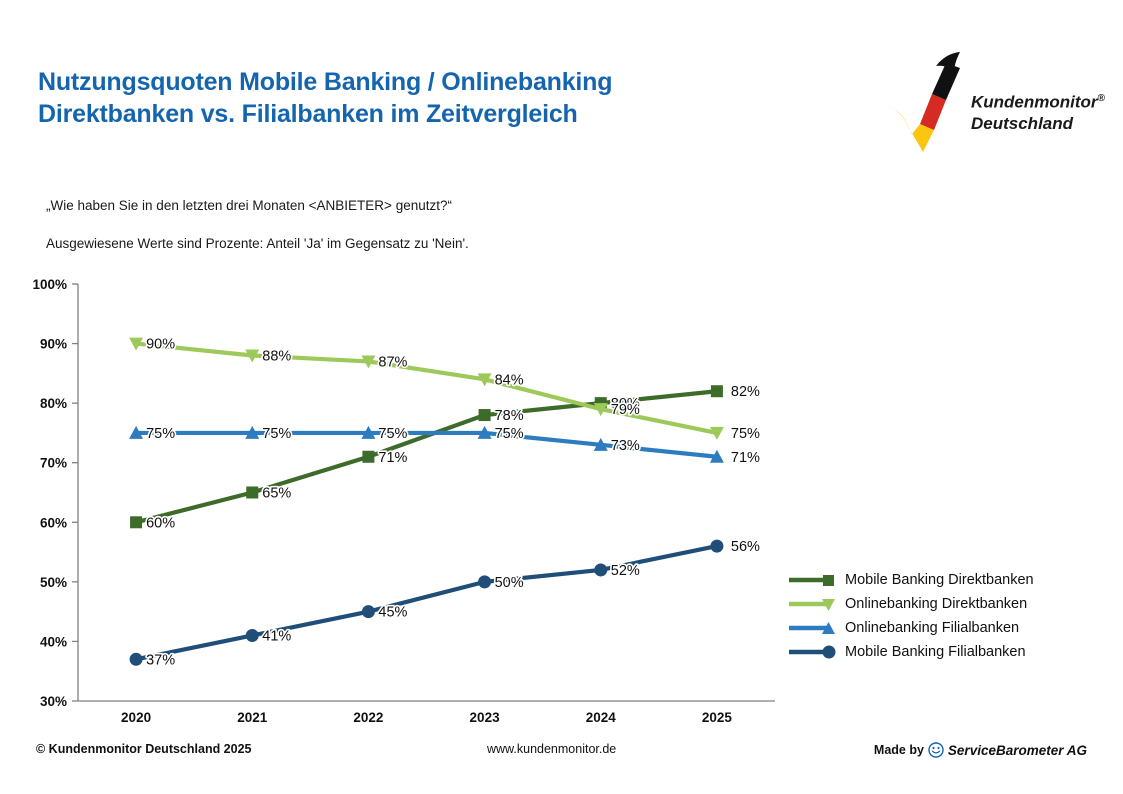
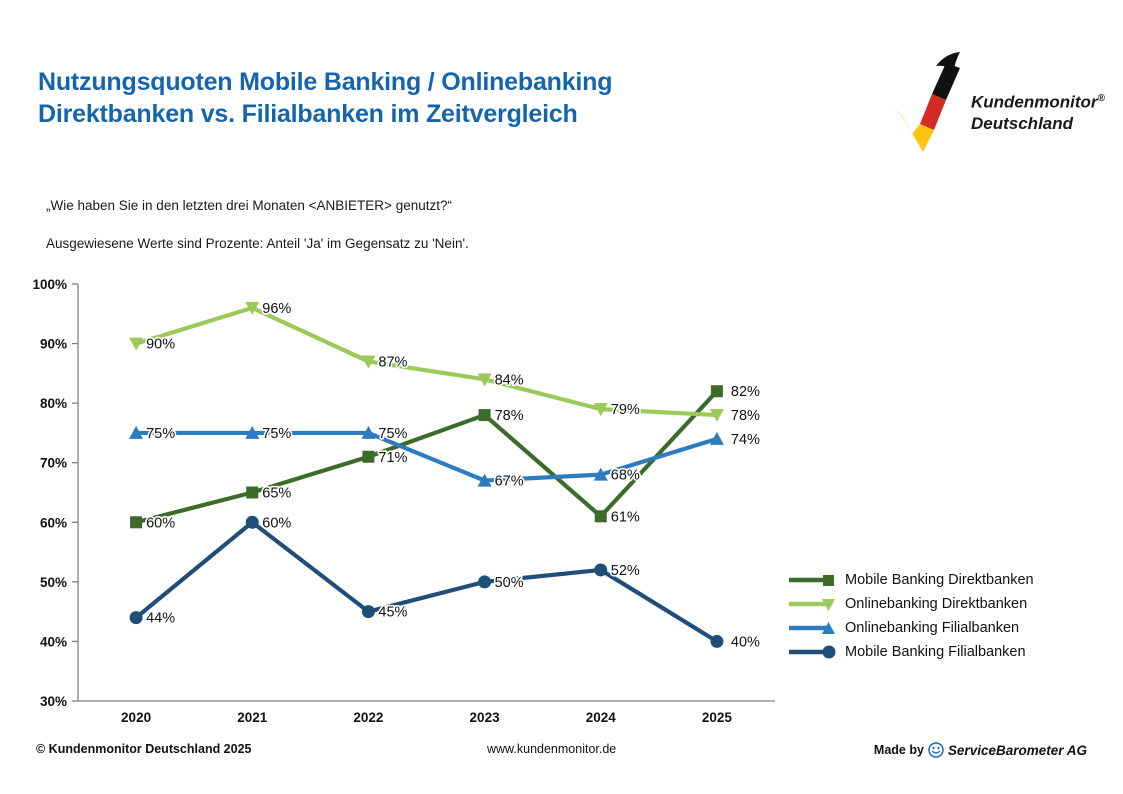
Mobile Banking Filialbanken/2020: 37% -> 44%
Onlinebanking Direktbanken/2021: 88% -> 96%
Mobile Banking Filialbanken/2021: 41% -> 60%
Onlinebanking Filialbanken/2023: 75% -> 67%
Mobile Banking Direktbanken/2024: 80% -> 61%
Onlinebanking Filialbanken/2024: 73% -> 68%
Onlinebanking Direktbanken/2025: 75% -> 78%
Onlinebanking Filialbanken/2025: 71% -> 74%
Mobile Banking Filialbanken/2025: 56% -> 40%
